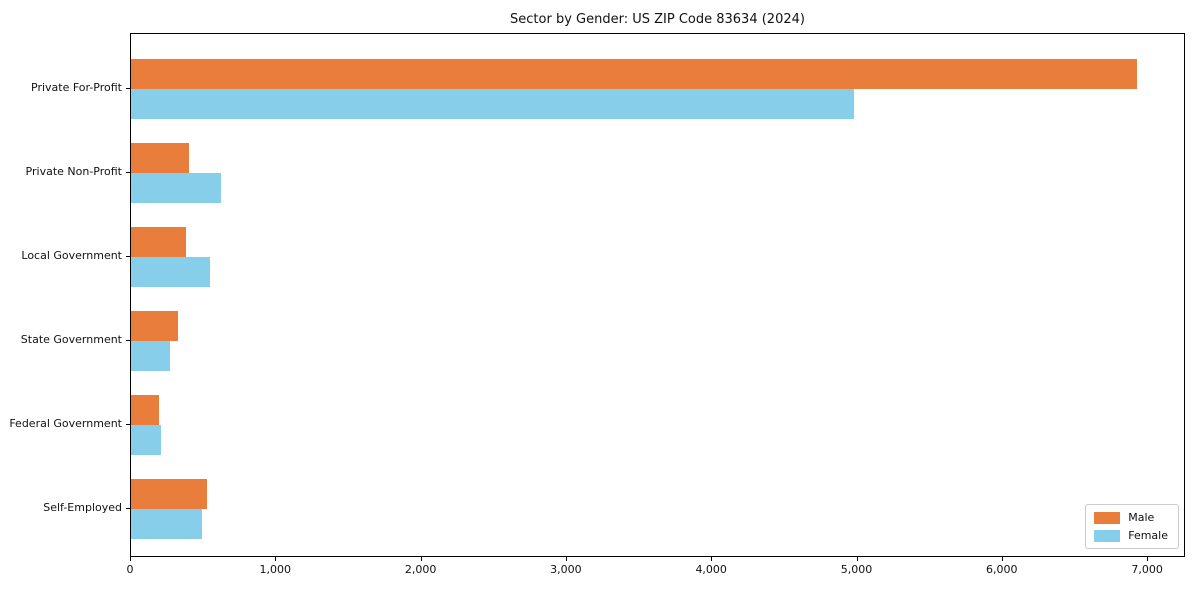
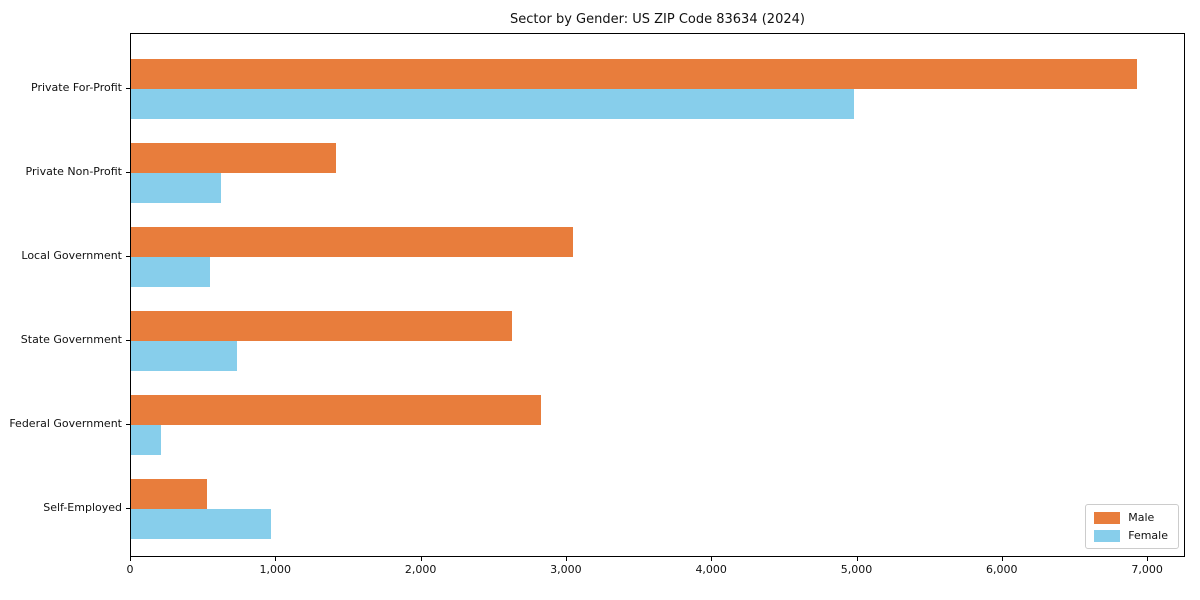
Male/Private Non-Profit: 400 -> 1410
Male/Local Government: 380 -> 3040
Male/State Government: 320 -> 2620
Female/State Government: 270 -> 730
Male/Federal Government: 190 -> 2820
Female/Self-Employed: 490 -> 960
